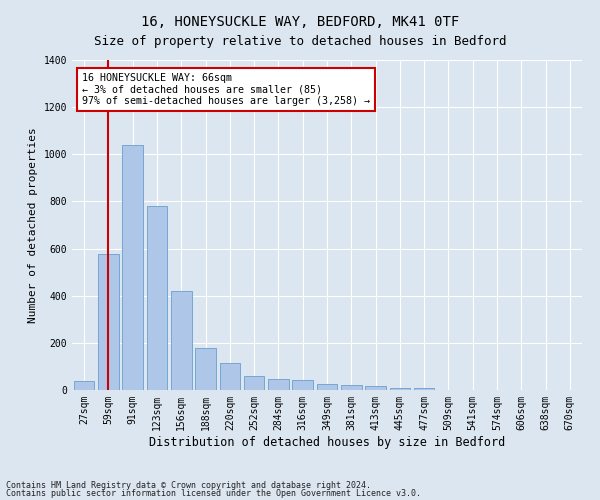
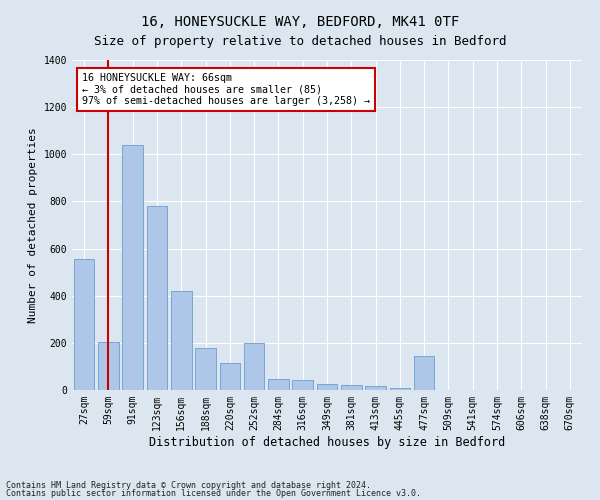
27sqm: 40 -> 555
59sqm: 575 -> 205
252sqm: 60 -> 200
477sqm: 8 -> 145
